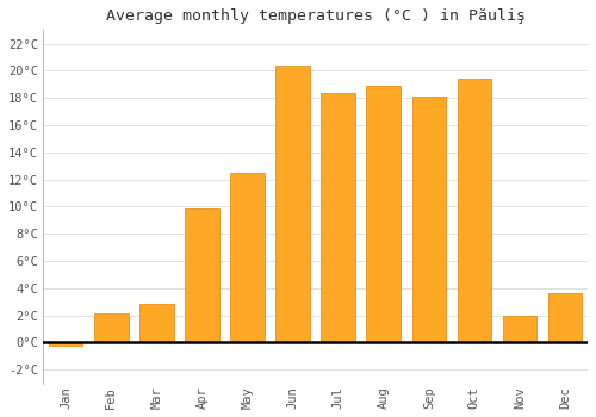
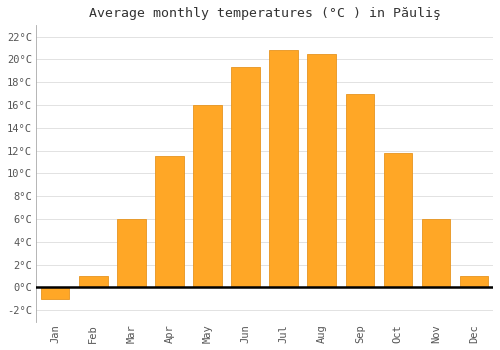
Jan: -0.2°C -> -1.0°C
Feb: 2.1°C -> 1.0°C
Mar: 2.8°C -> 6.0°C
Apr: 9.9°C -> 11.5°C
May: 12.5°C -> 16.0°C
Jun: 20.4°C -> 19.3°C
Jul: 18.4°C -> 20.8°C
Aug: 18.9°C -> 20.5°C
Sep: 18.1°C -> 17.0°C
Oct: 19.4°C -> 11.8°C
Nov: 2.0°C -> 6.0°C
Dec: 3.6°C -> 1.0°C
